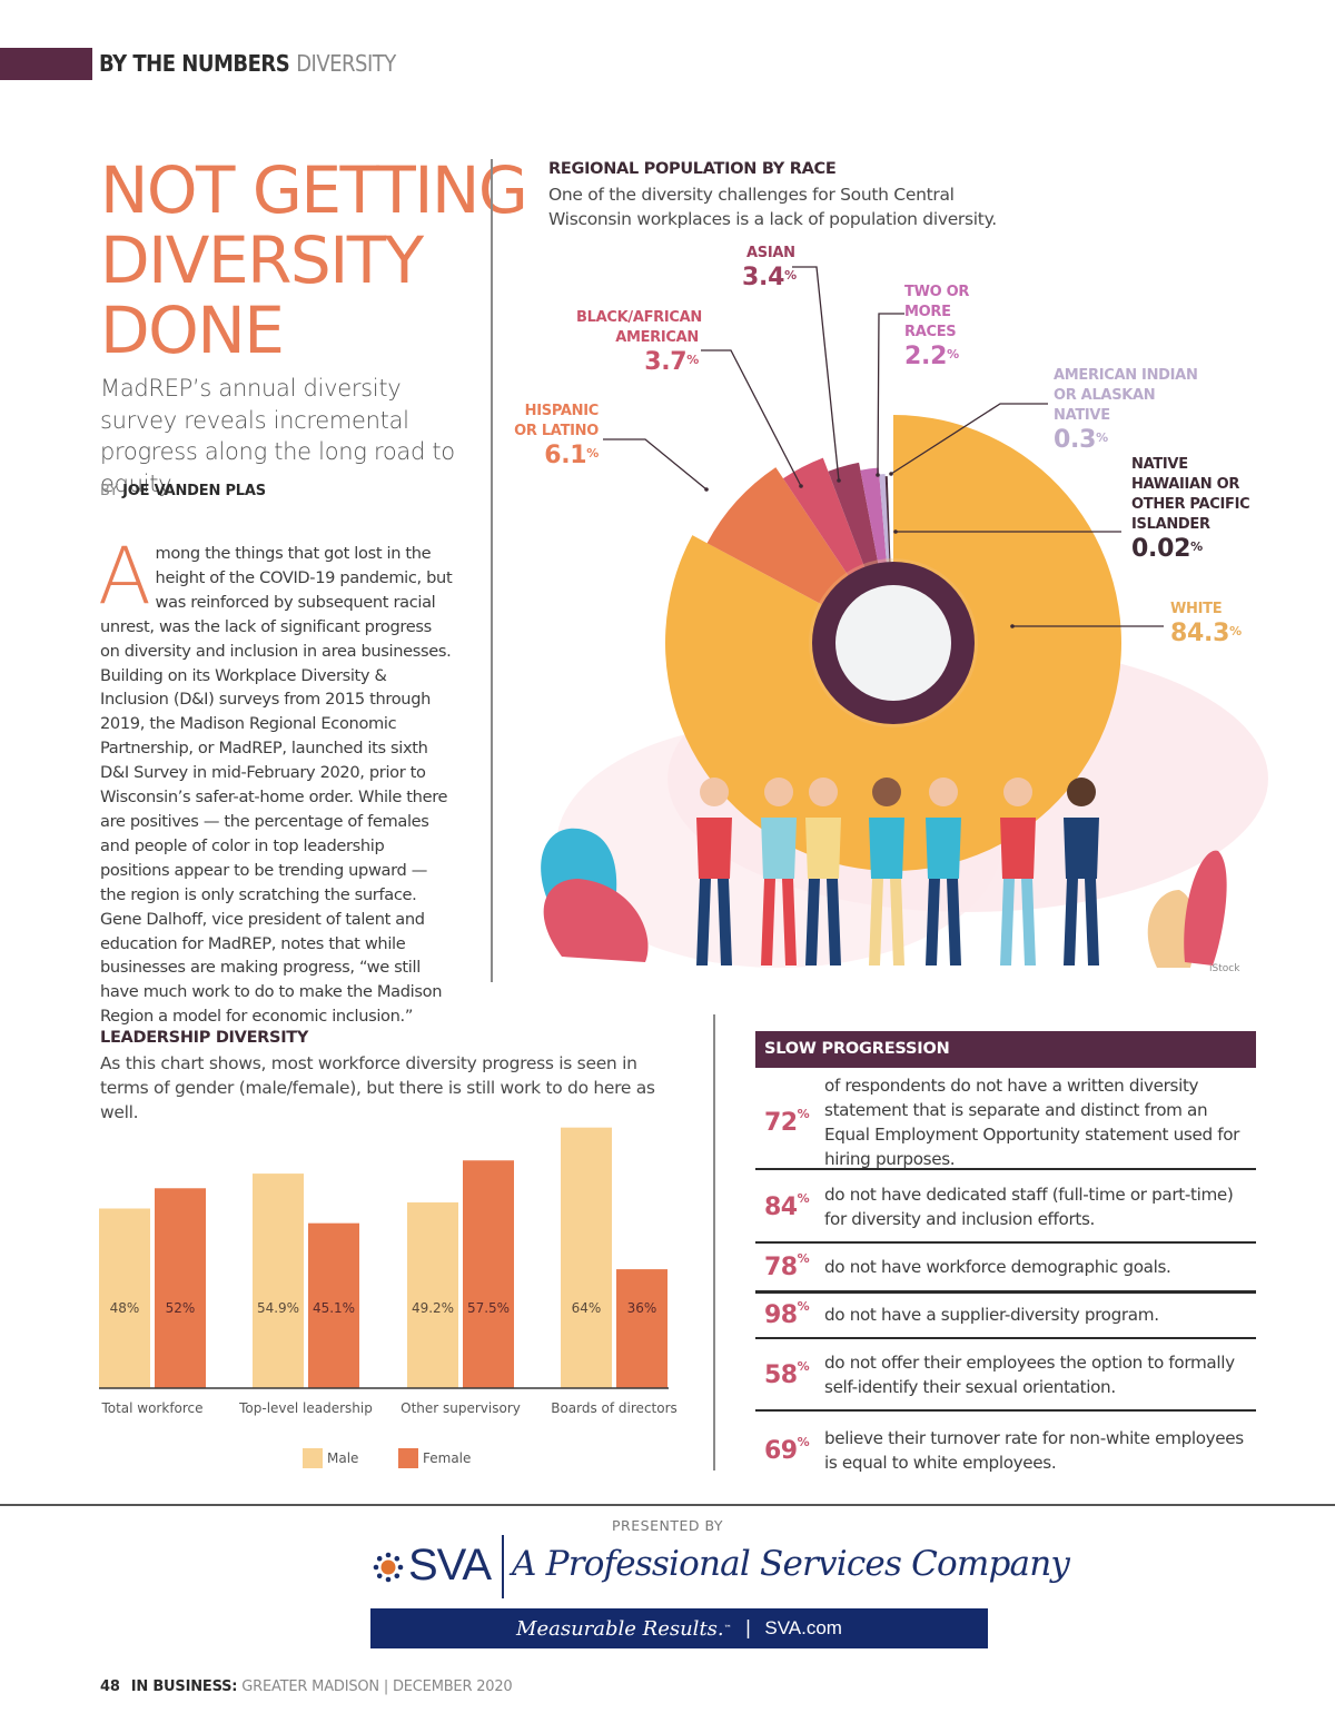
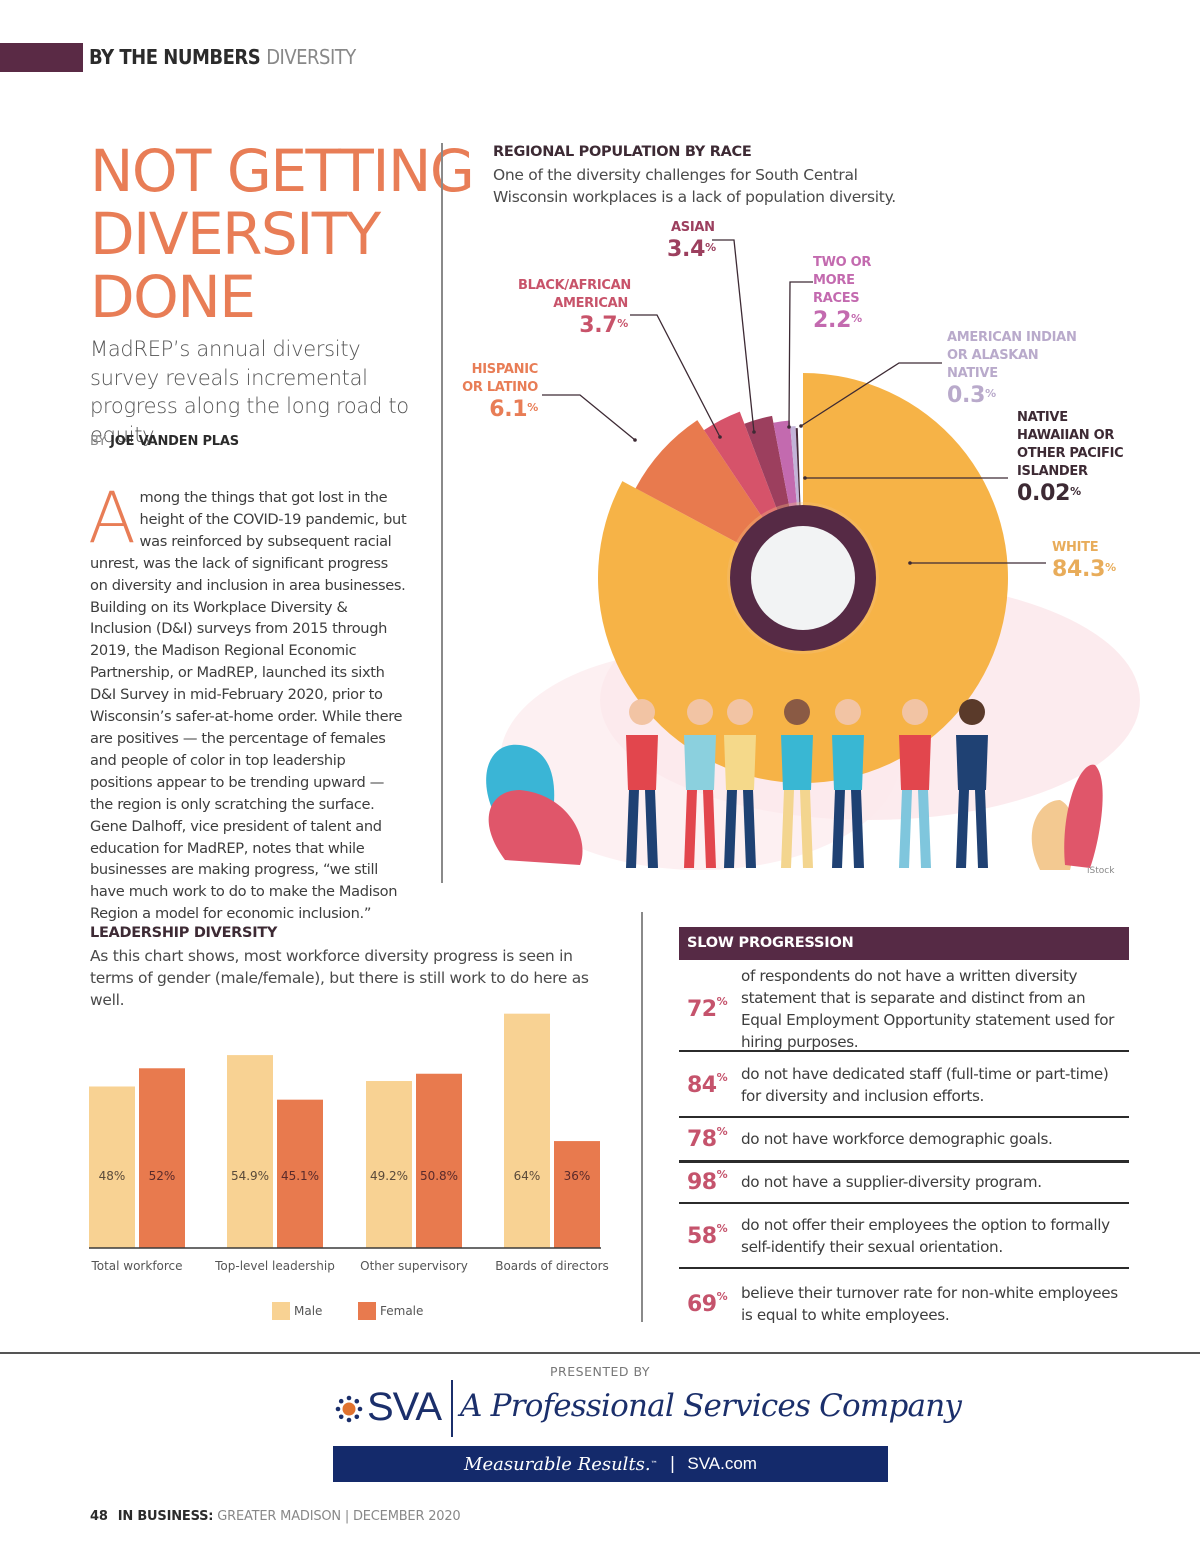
LEADERSHIP DIVERSITY/Female/Other supervisory: 57.5% -> 50.8%
